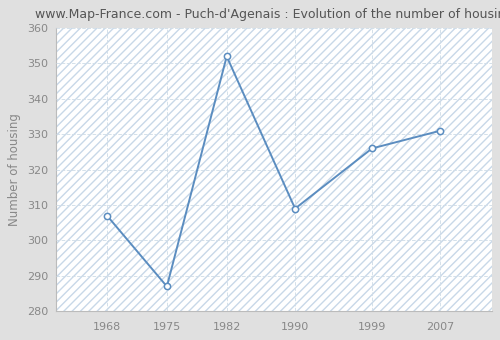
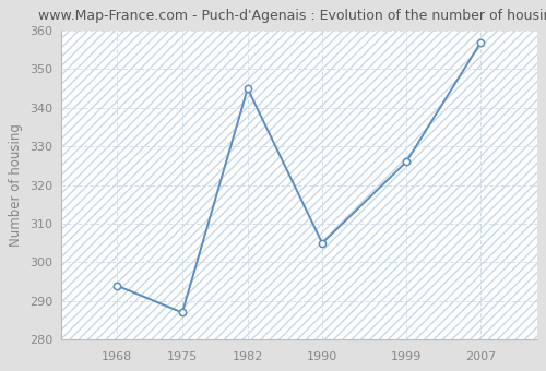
1968: 307 -> 294
1982: 352 -> 345
1990: 309 -> 305
2007: 331 -> 357
